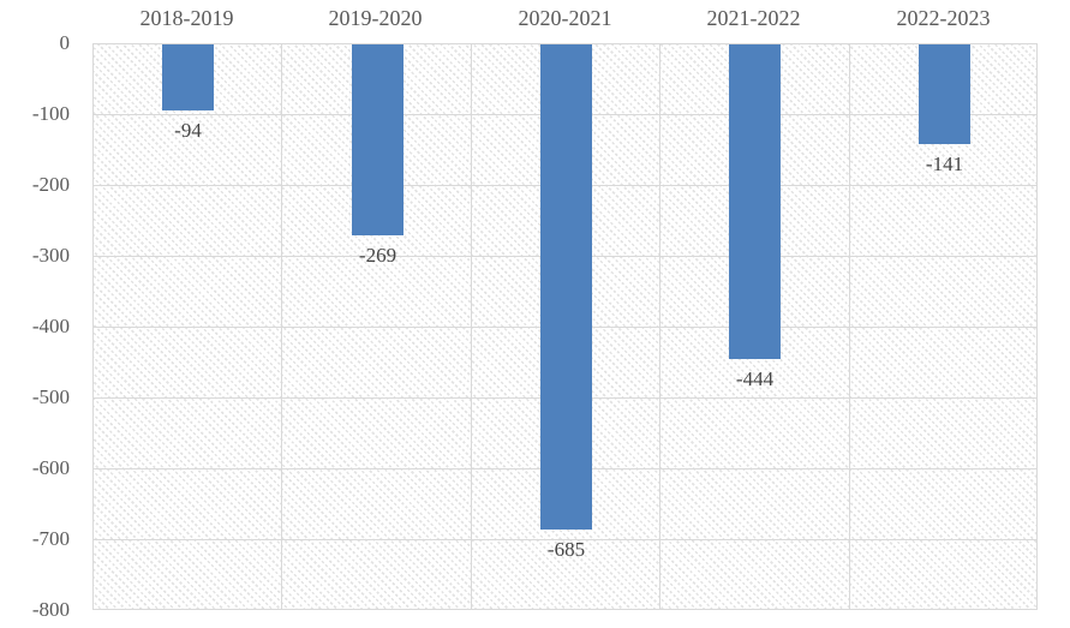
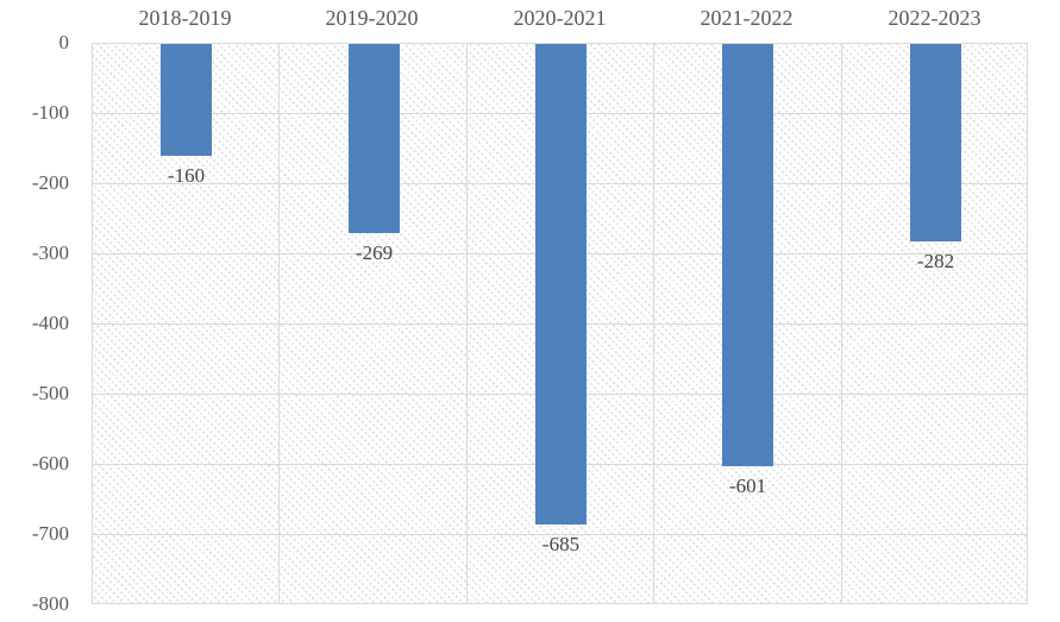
2018-2019: -94 -> -160
2021-2022: -444 -> -601
2022-2023: -141 -> -282
